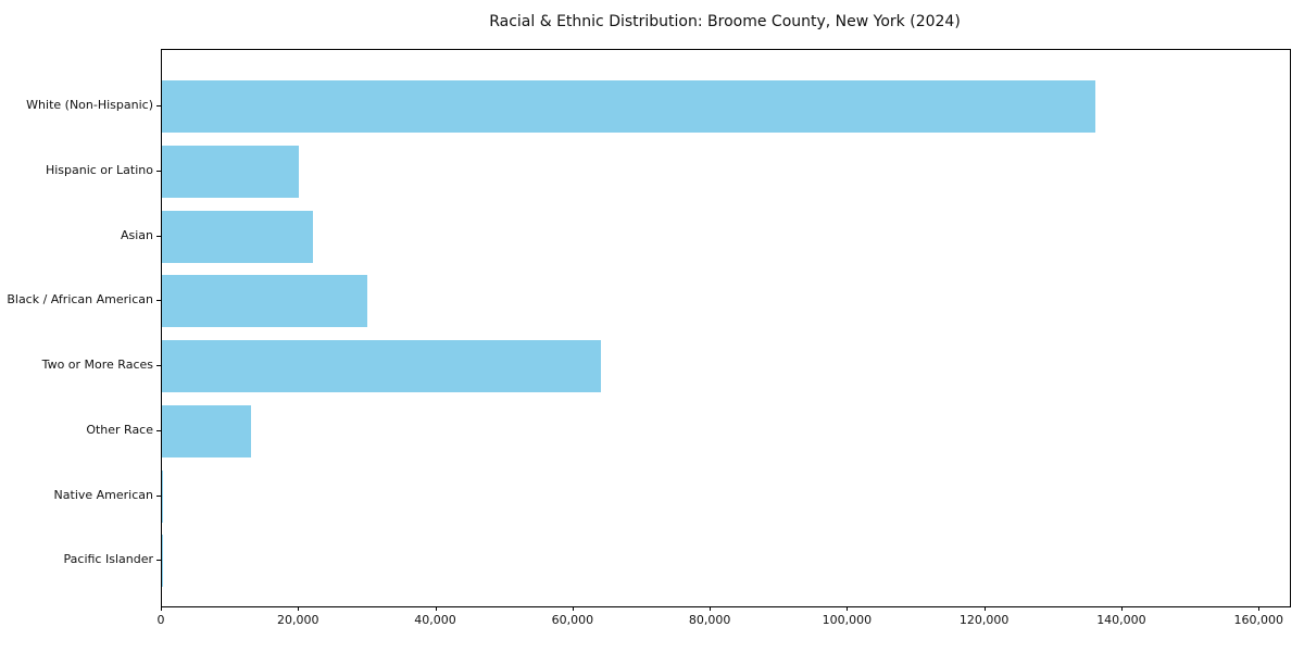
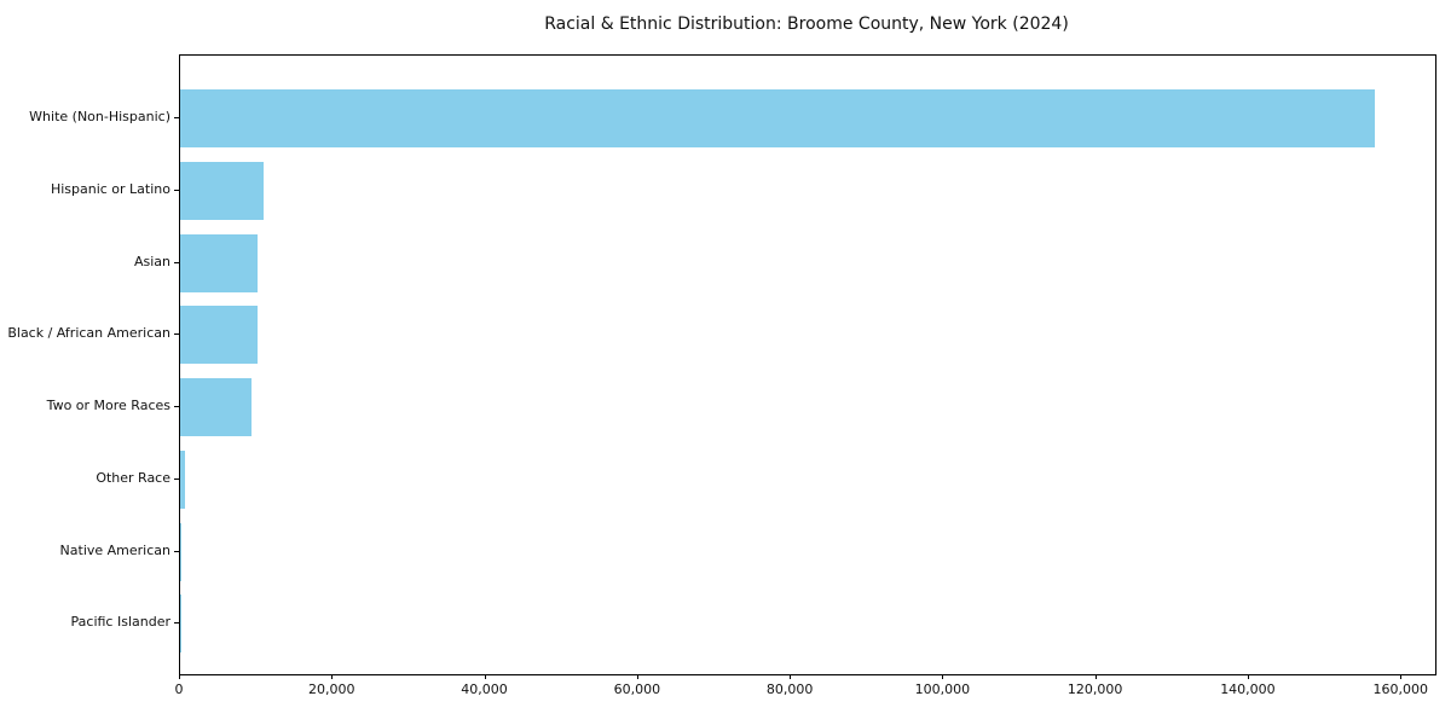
White (Non-Hispanic): 136000 -> 156000
Hispanic or Latino: 20000 -> 11000
Asian: 22000 -> 10000
Black / African American: 30000 -> 10000
Two or More Races: 64000 -> 9000
Other Race: 13000 -> 1000
